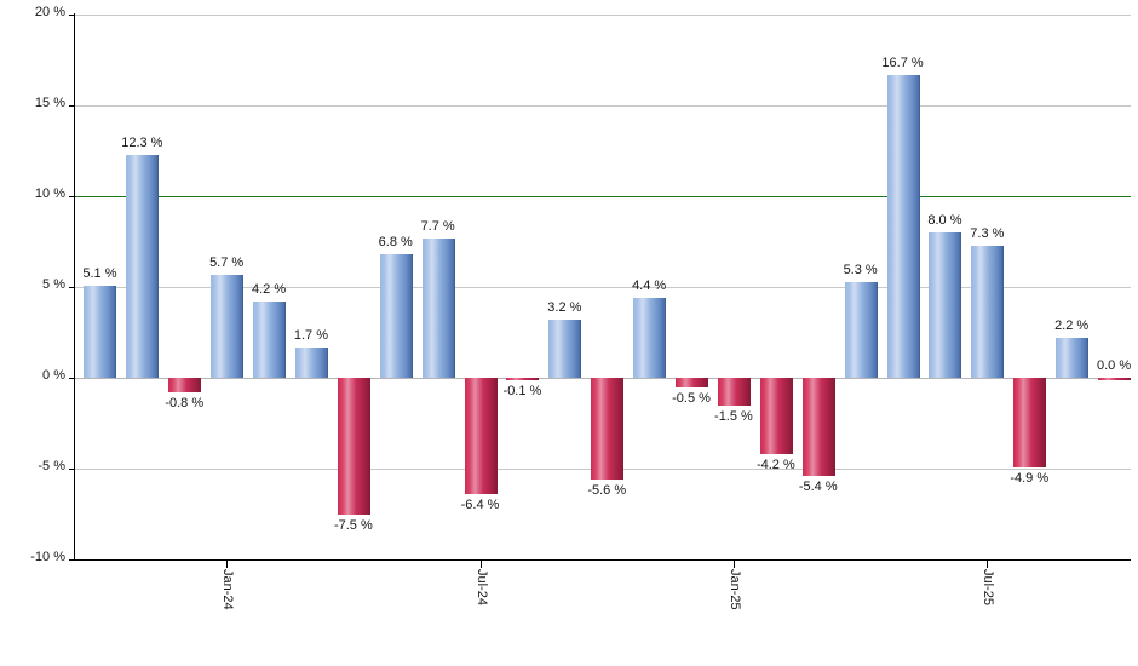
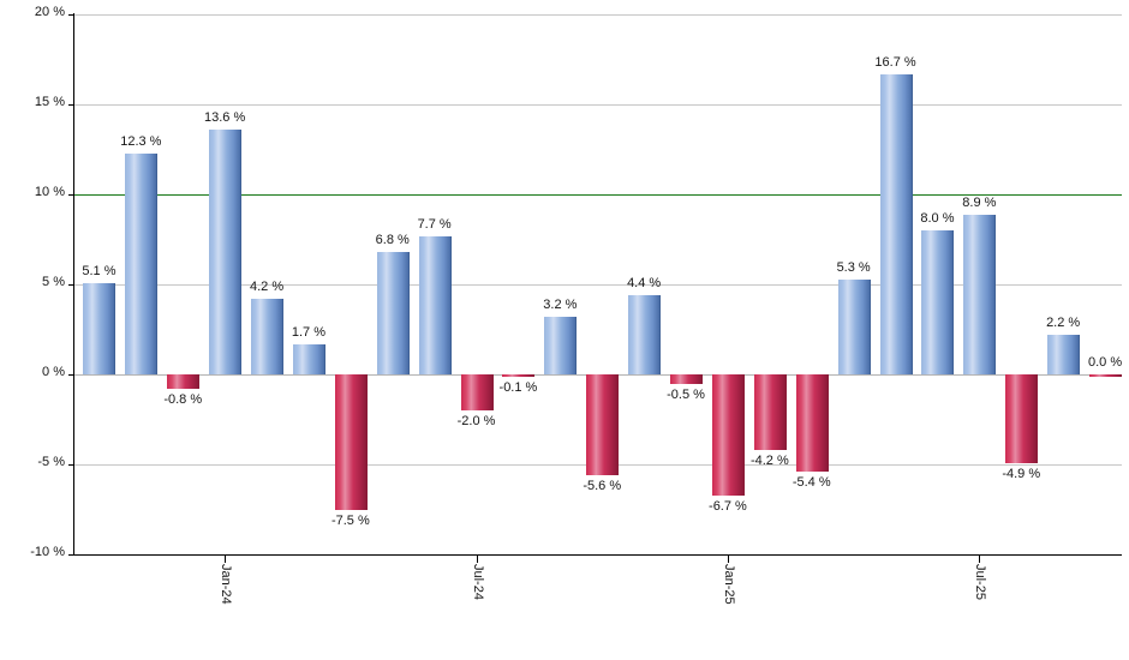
Jan-24: 5.7 -> 13.6
Jul-24: -6.4 -> -2.0
Jan-25: -1.5 -> -6.7
Jul-25: 7.3 -> 8.9
